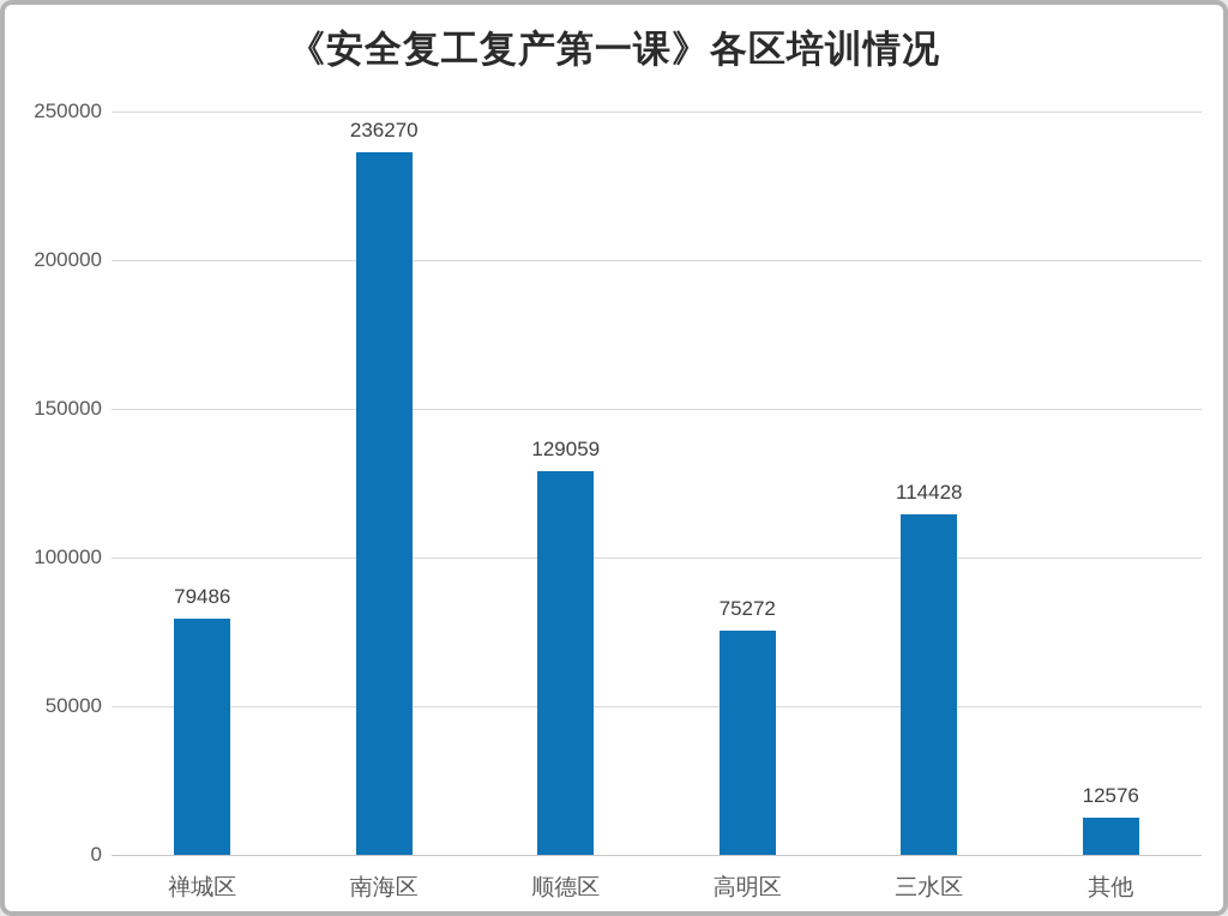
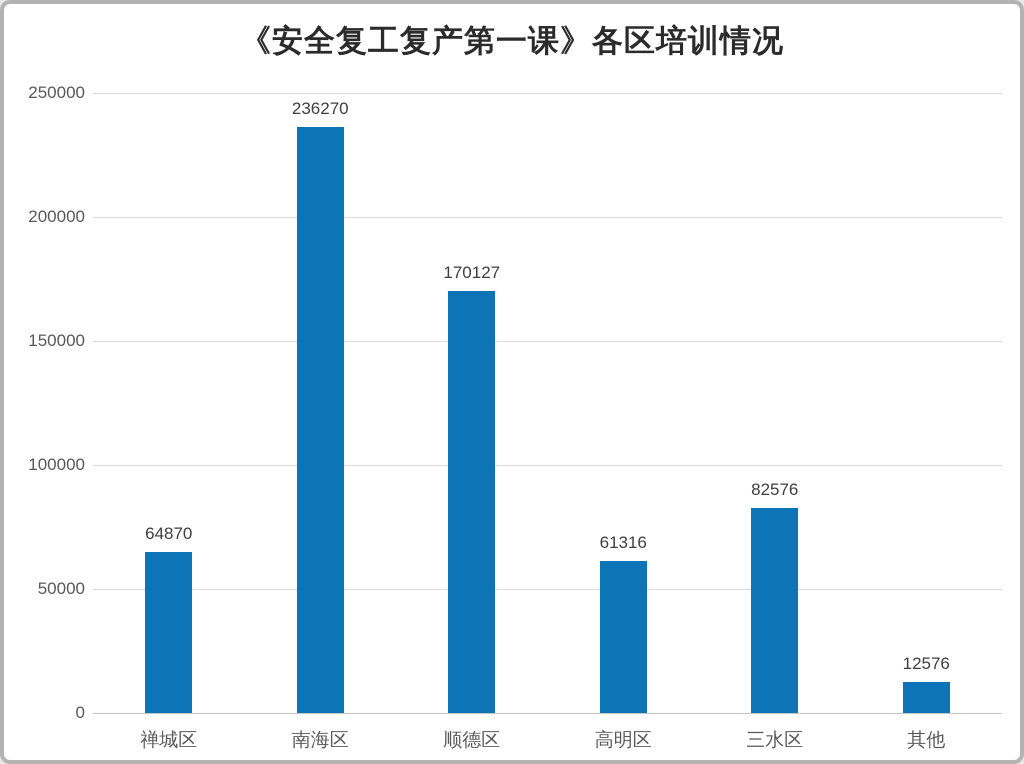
禅城区: 79486 -> 64870
顺德区: 129059 -> 170127
高明区: 75272 -> 61316
三水区: 114428 -> 82576
